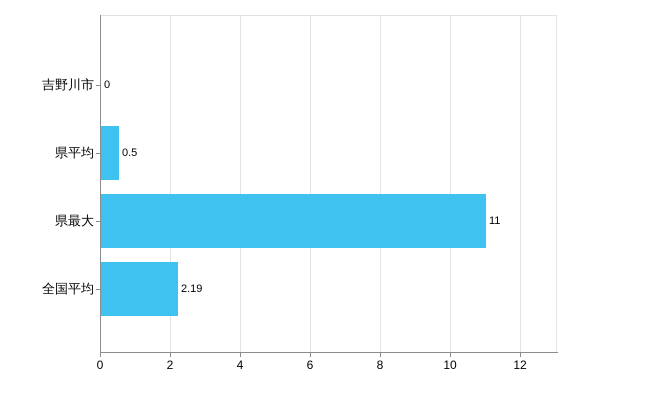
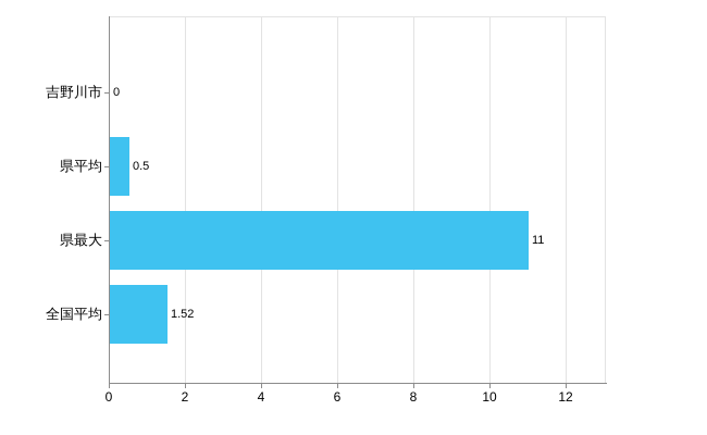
全国平均: 2.19 -> 1.52
